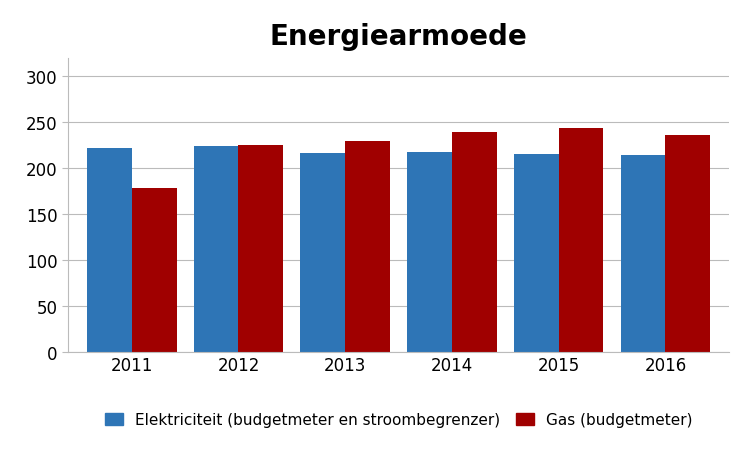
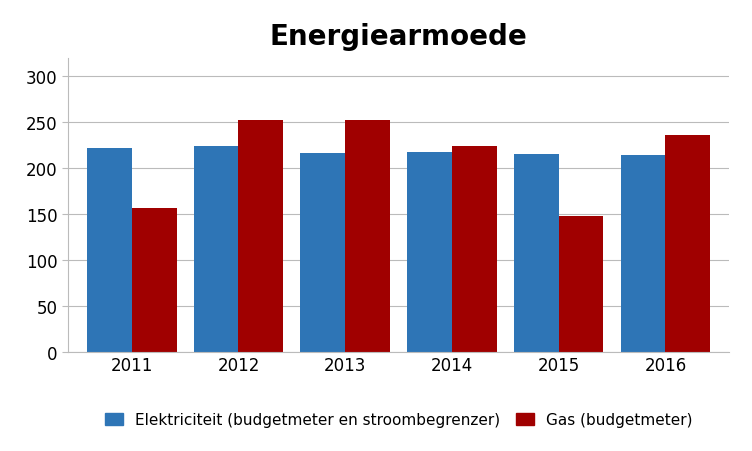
Gas (budgetmeter)/2011: 178 -> 156
Gas (budgetmeter)/2012: 225 -> 252
Gas (budgetmeter)/2013: 229 -> 252
Gas (budgetmeter)/2014: 239 -> 224
Gas (budgetmeter)/2015: 243 -> 148
